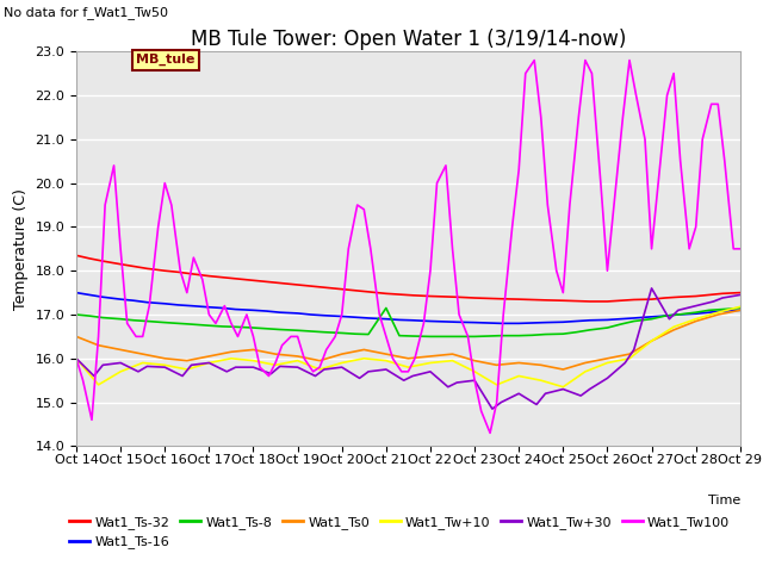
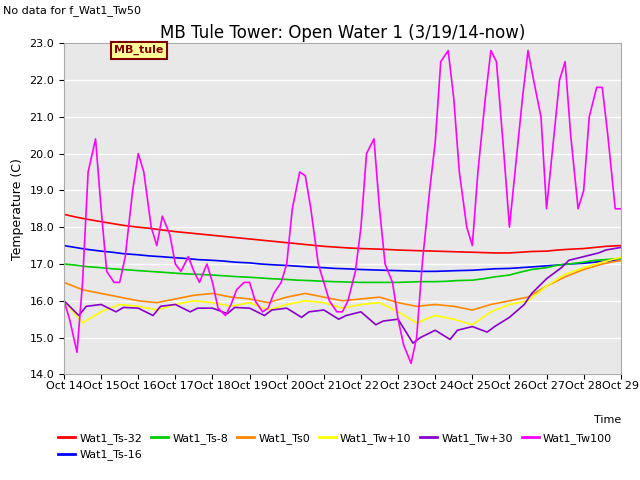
Wat1_Ts-8/Oct 21: 17.15 -> 16.53
Wat1_Tw+30/Oct 27: 17.60 -> 16.60
